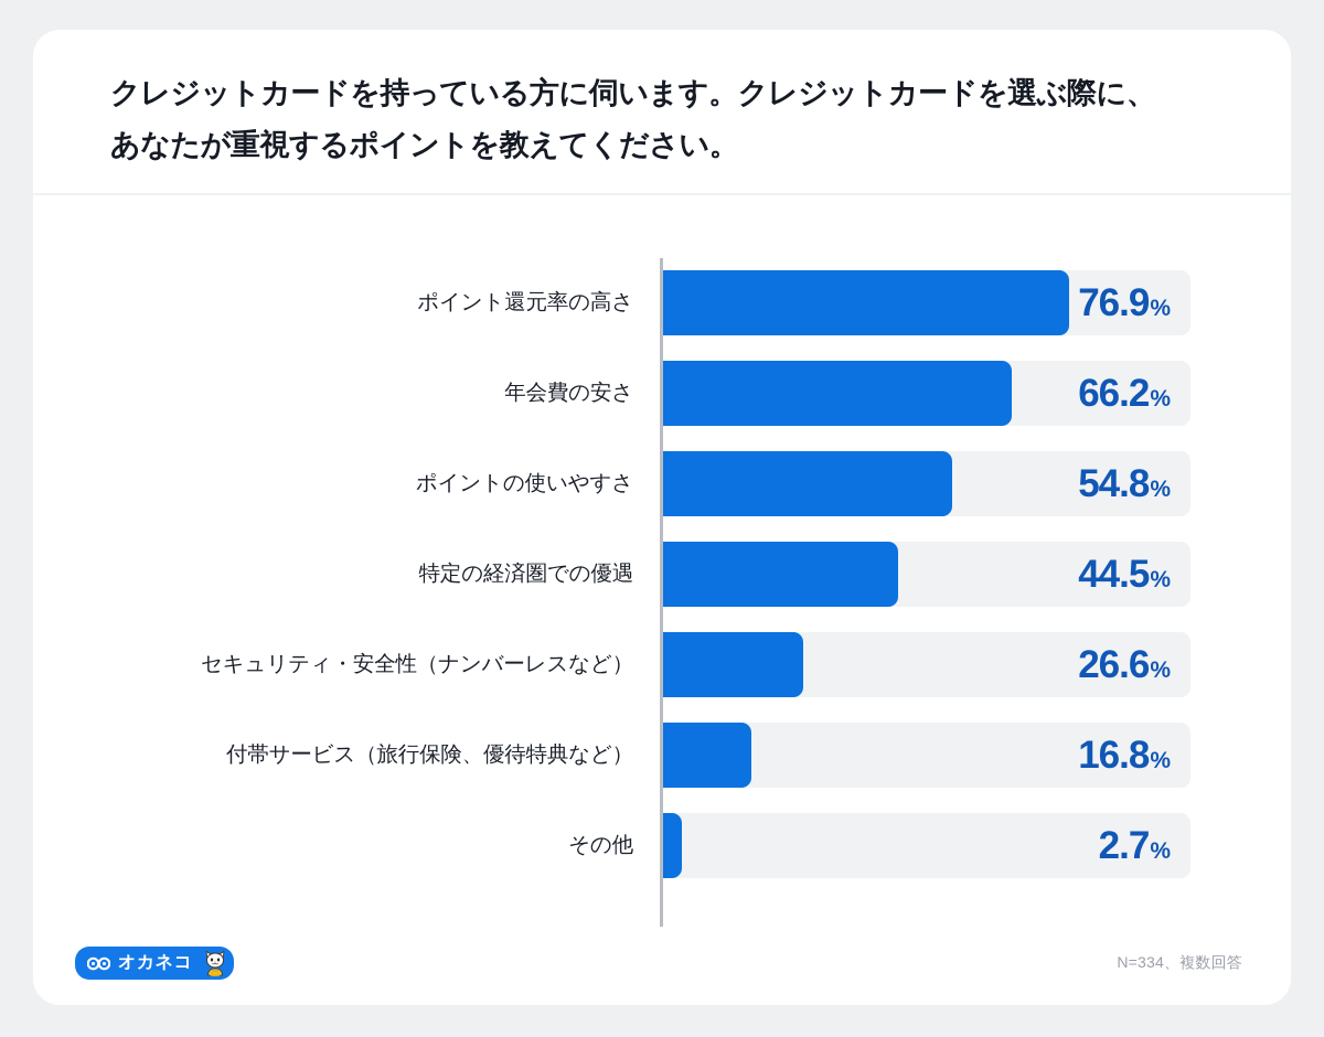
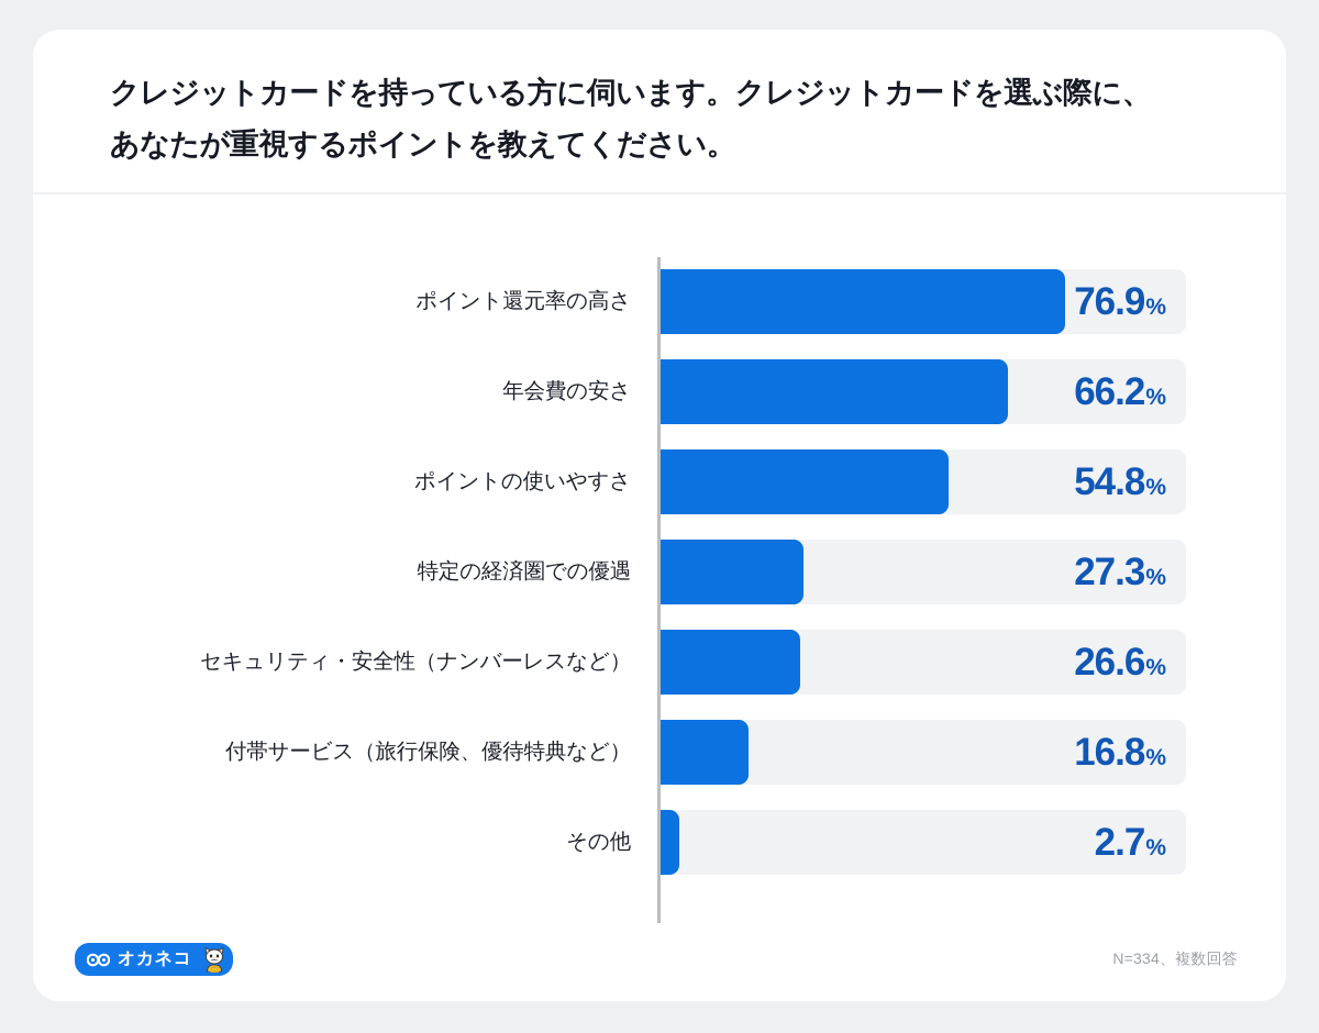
特定の経済圏での優遇: 44.5 -> 27.3
